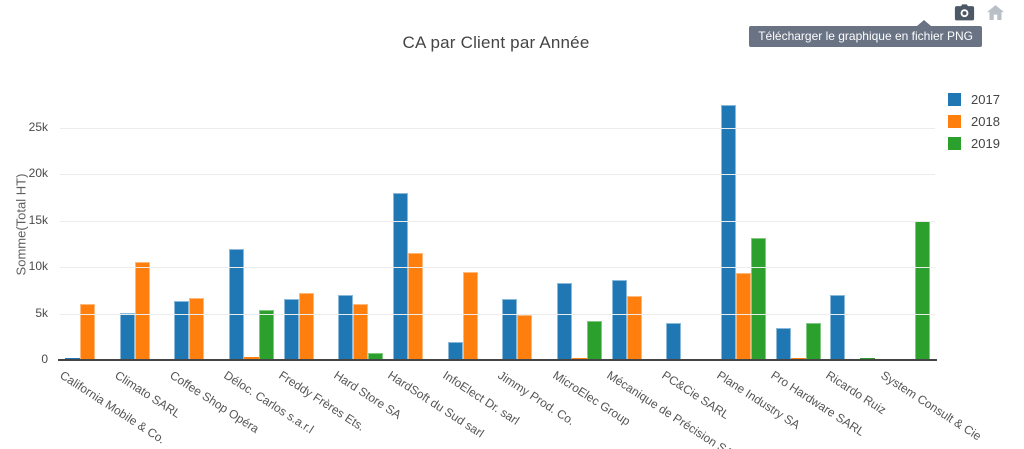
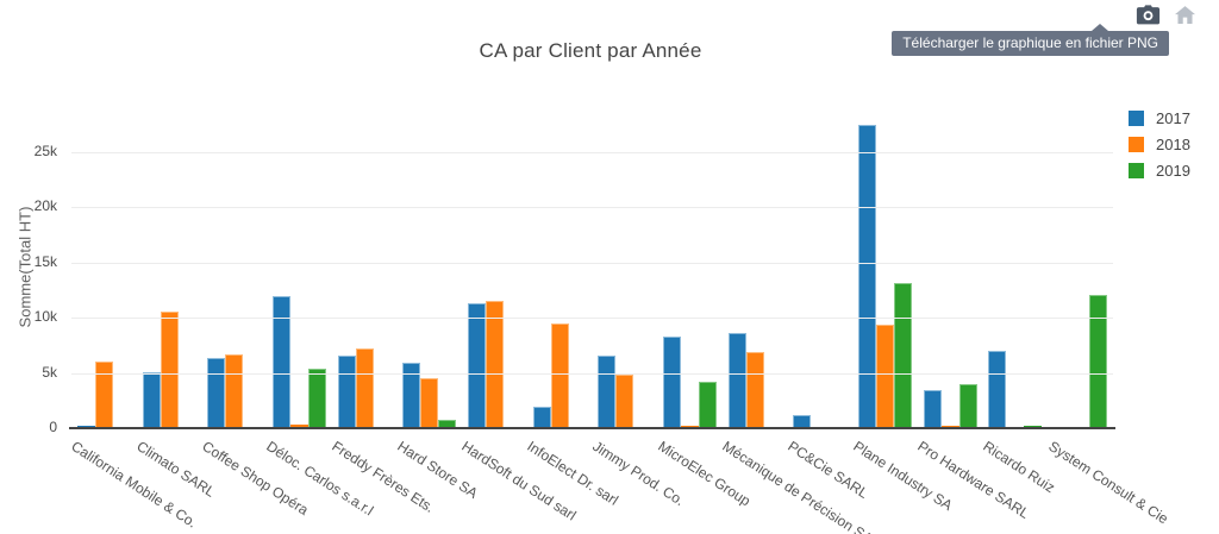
2017/Hard Store SA: 7k -> 6k
2018/Hard Store SA: 6k -> 4k
2017/HardSoft du Sud sarl: 18k -> 11k
2017/PC&Cie SARL: 4k -> 1k
2019/System Consult & Cie: 15k -> 12k
